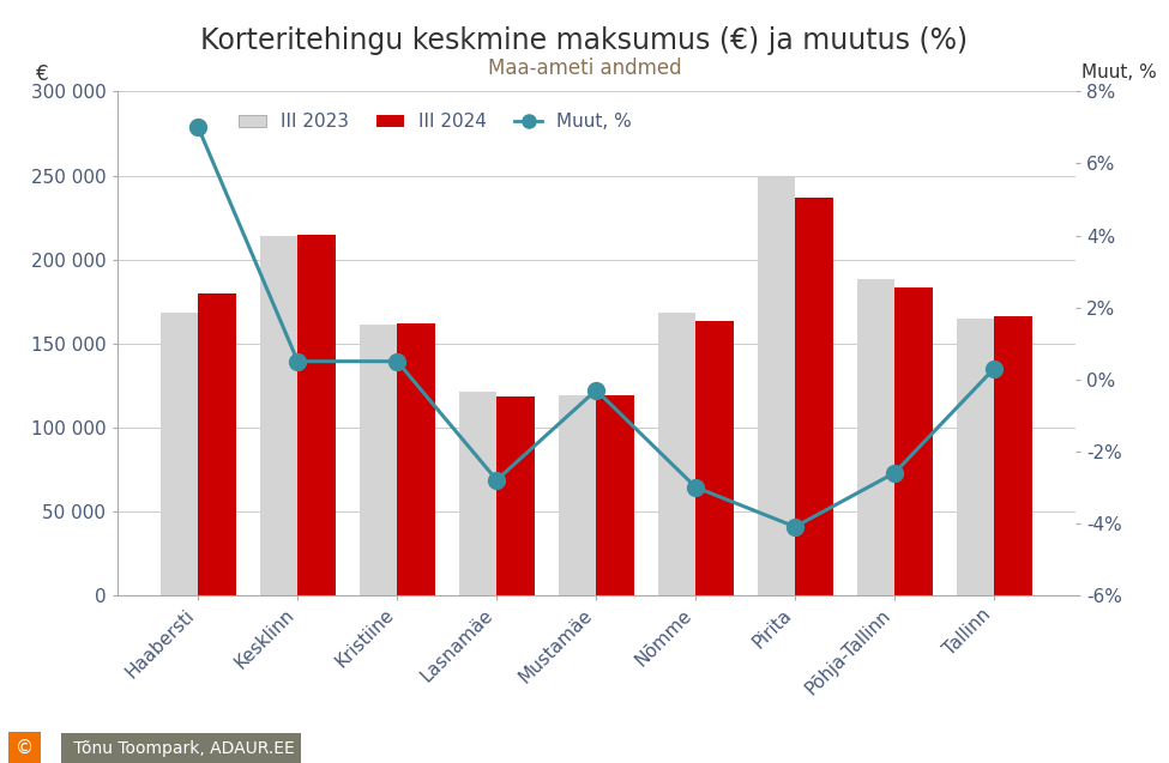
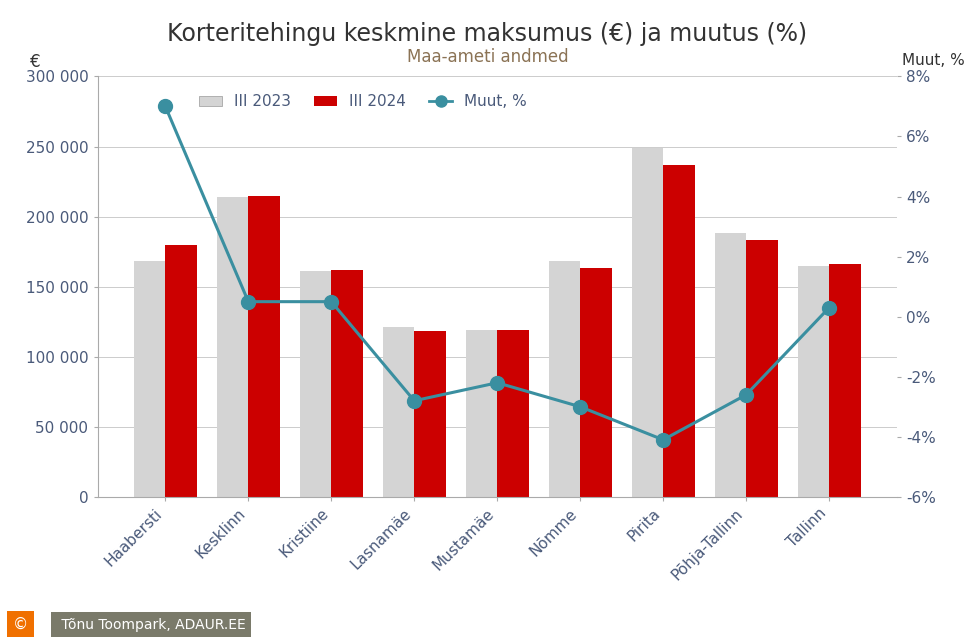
Muut, %/Mustamäe: -0.3% -> -2.2%
